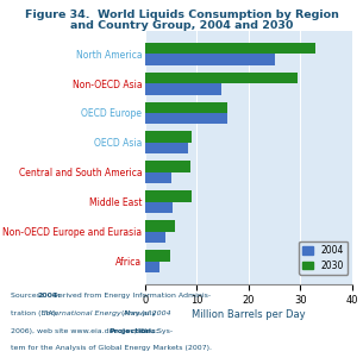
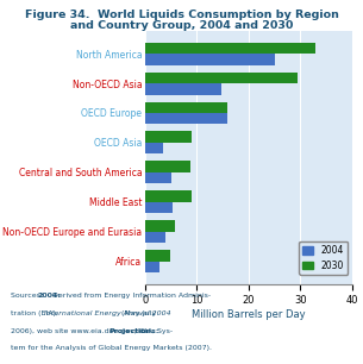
2004/OECD Asia: 8.2 -> 3.5
